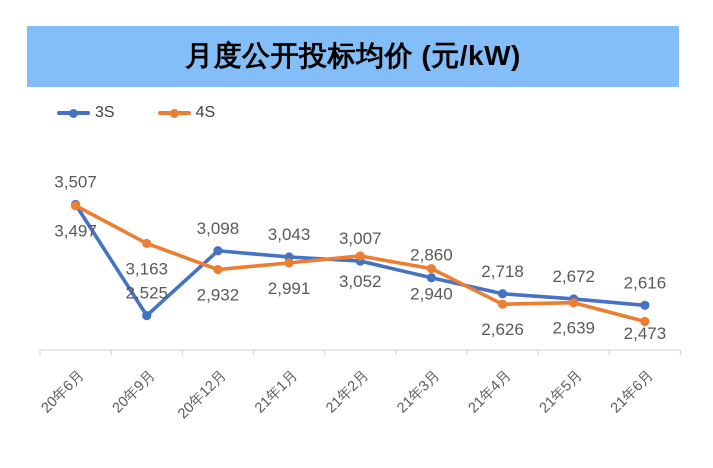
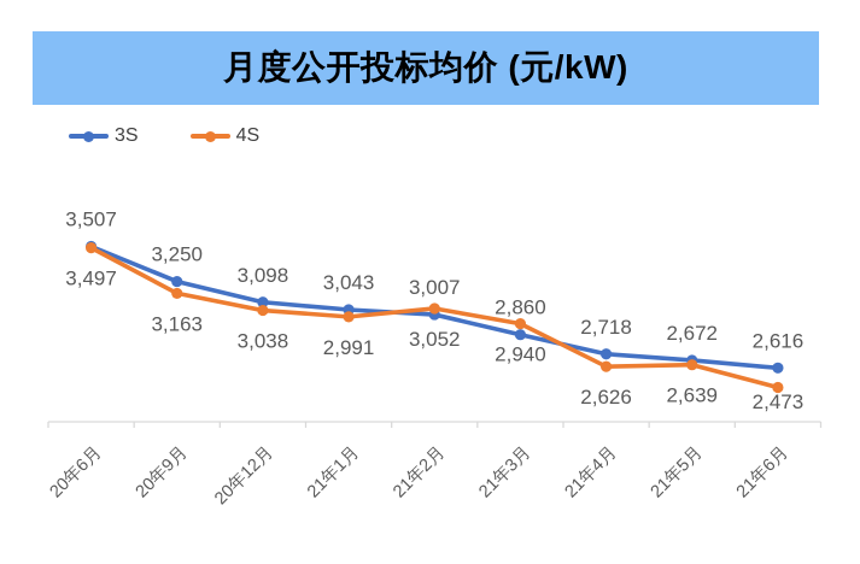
3S/20年9月: 2,525 -> 3,250
4S/20年12月: 2,932 -> 3,038
